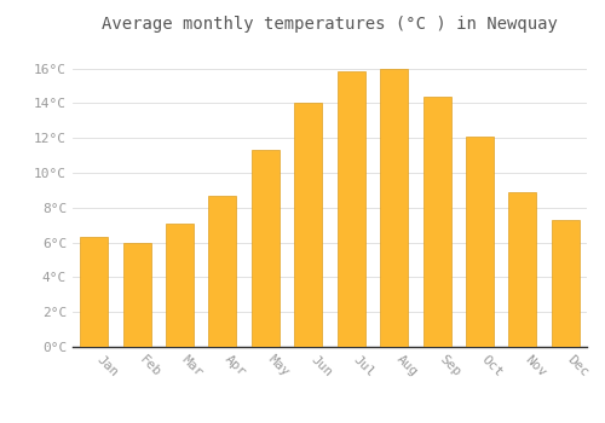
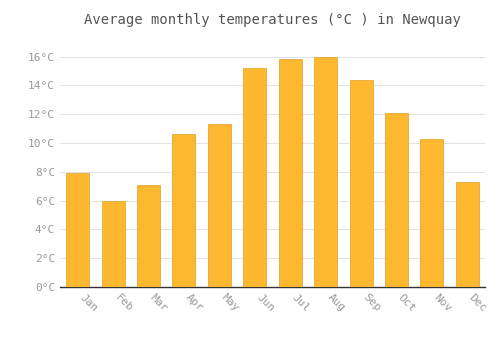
Jan: 6.3°C -> 7.9°C
Apr: 8.7°C -> 10.6°C
Jun: 14.0°C -> 15.2°C
Nov: 8.9°C -> 10.3°C
